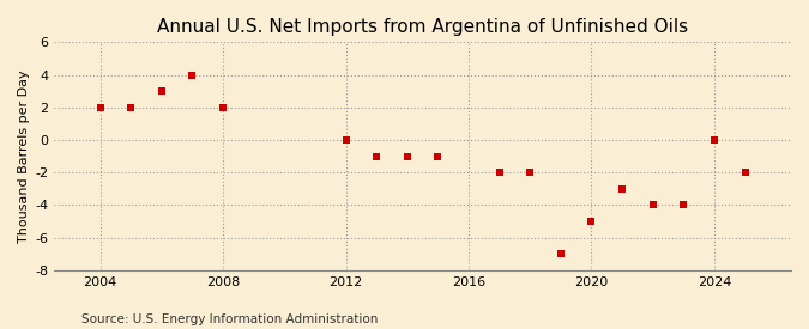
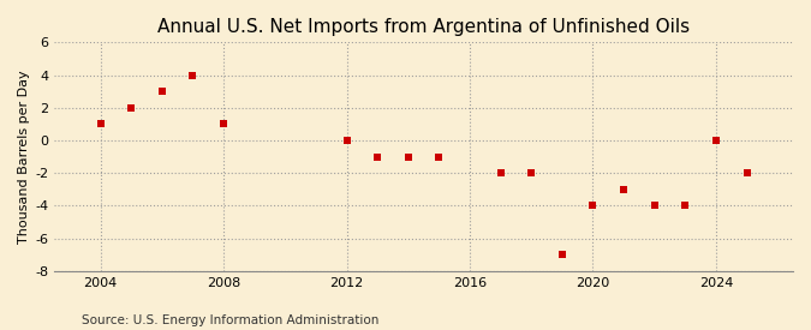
2004: 2 -> 1
2008: 2 -> 1
2020: -5 -> -4
